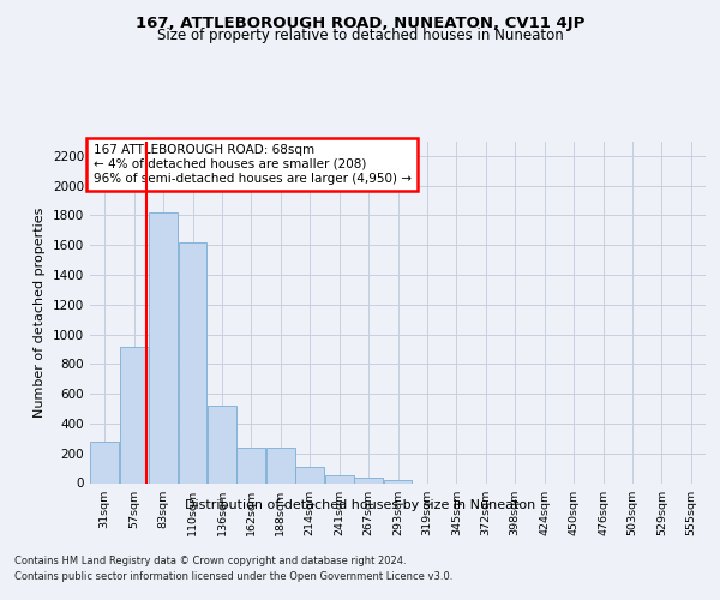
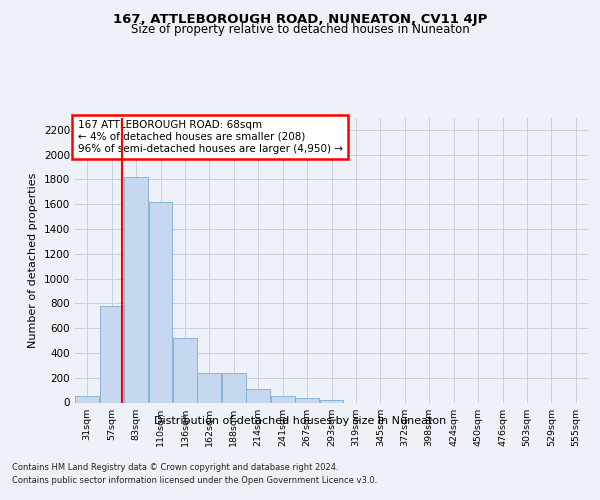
31sqm: 280 -> 60
57sqm: 920 -> 780
